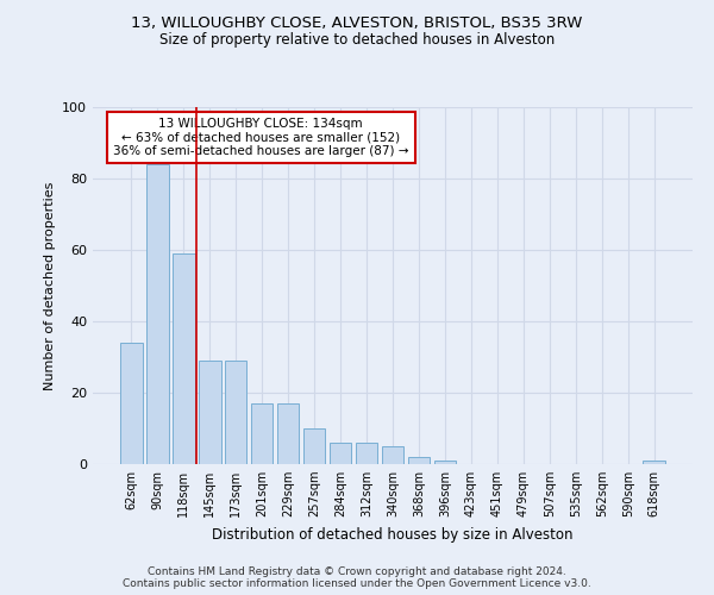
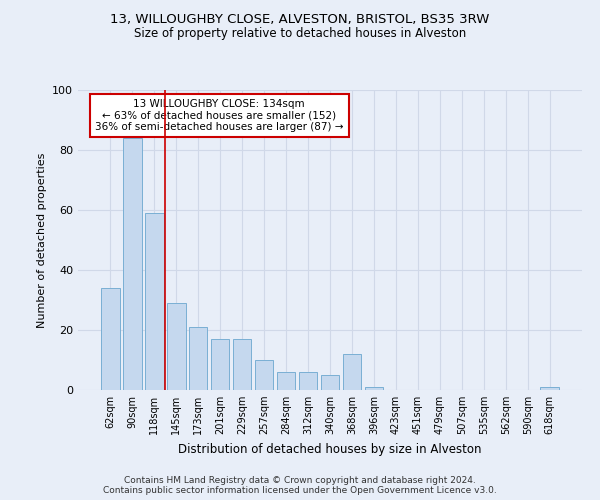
173sqm: 29 -> 21
368sqm: 2 -> 12
